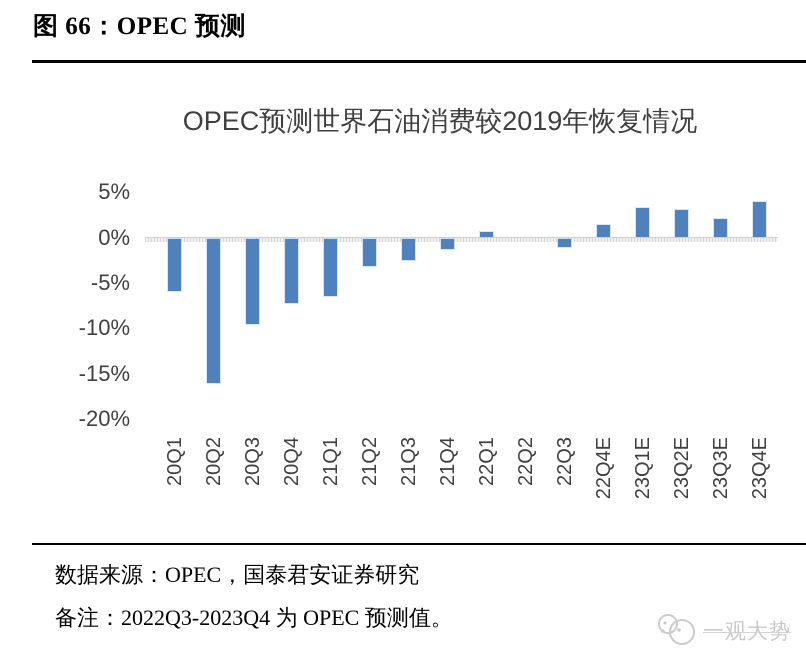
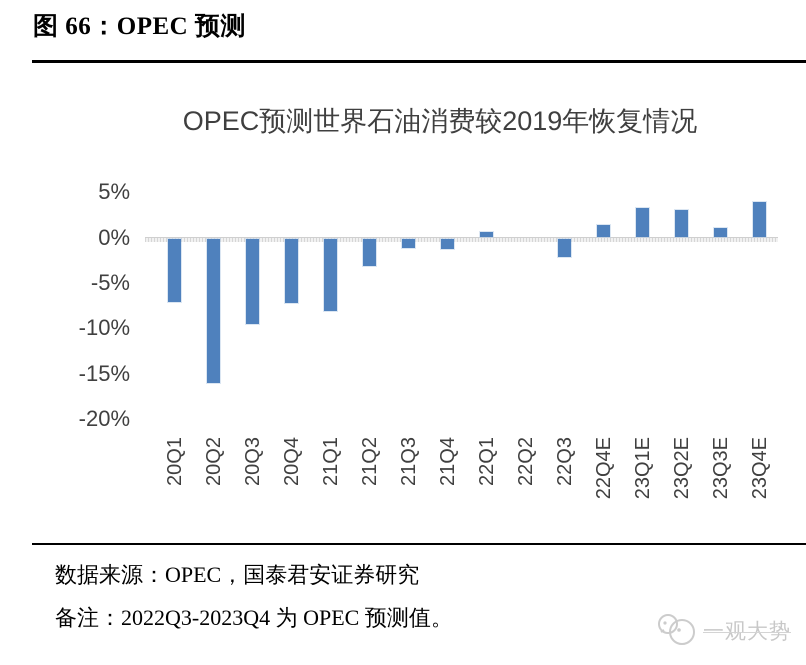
20Q1: -6% -> -7%
21Q1: -6% -> -8%
21Q3: -2% -> -1%
22Q3: -1% -> -2%
23Q3E: 2% -> 1%
